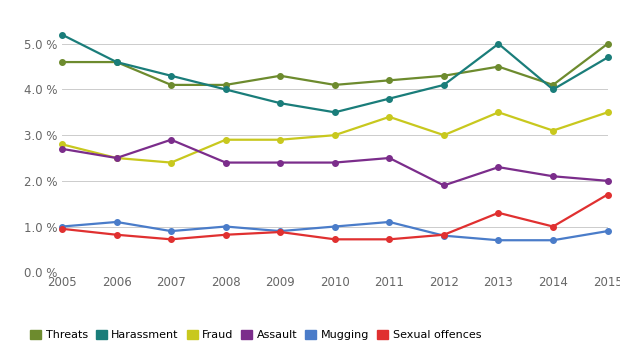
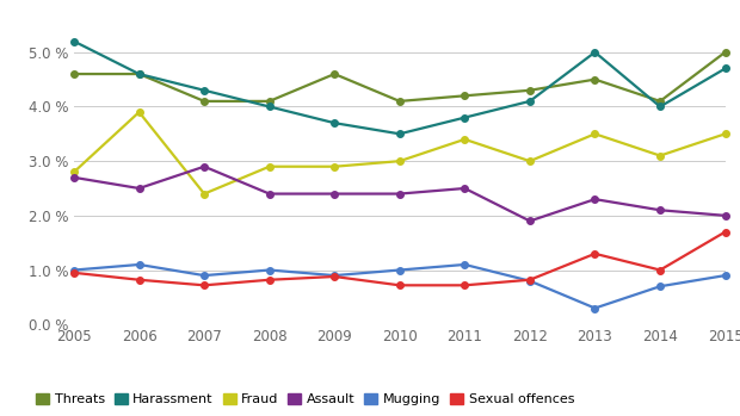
Fraud/2006: 2.5 % -> 3.9 %
Threats/2009: 4.3 % -> 4.6 %
Mugging/2013: 0.7 % -> 0.3 %
